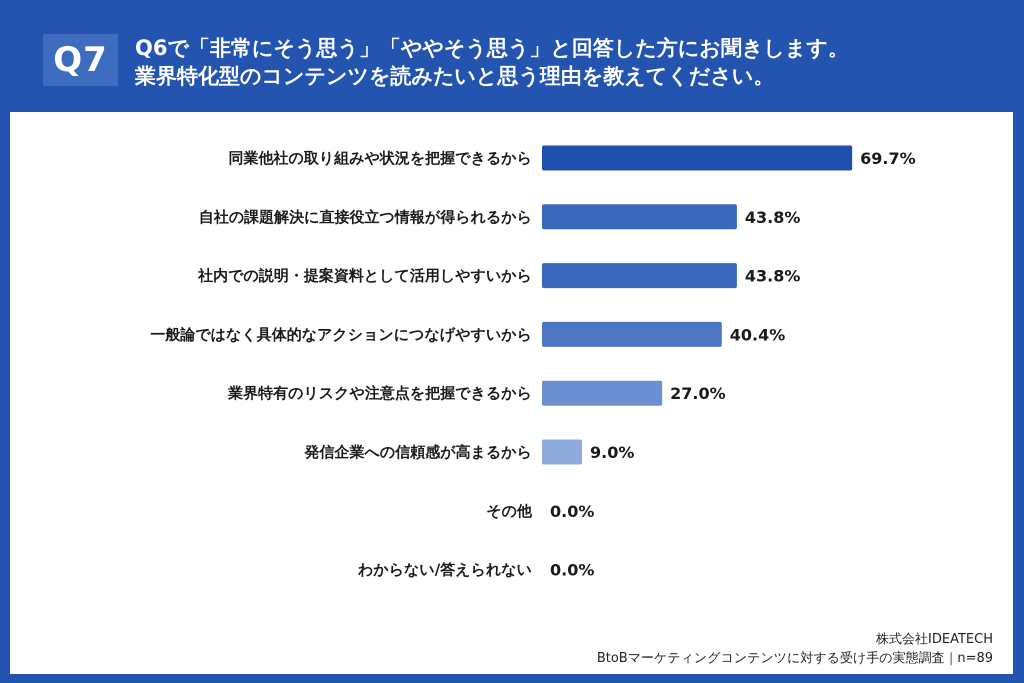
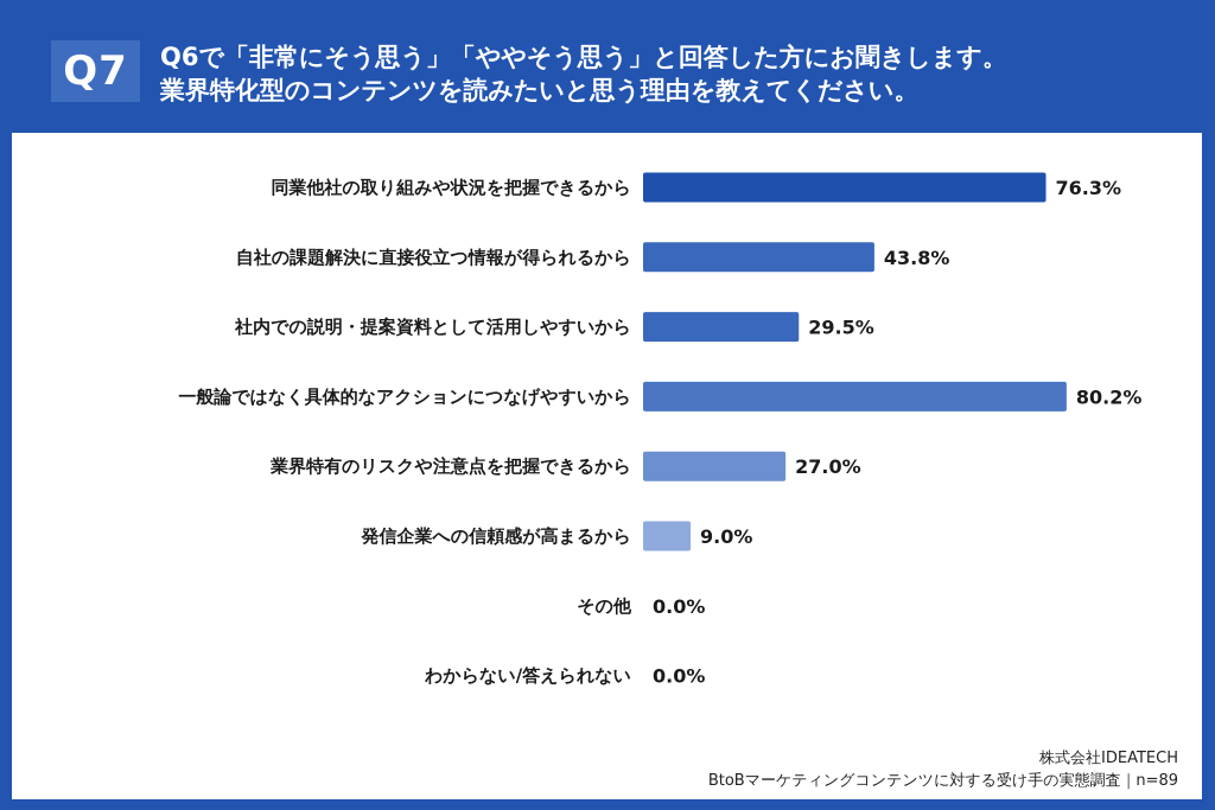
同業他社の取り組みや状況を把握できるから: 69.7% -> 76.3%
社内での説明・提案資料として活用しやすいから: 43.8% -> 29.5%
一般論ではなく具体的なアクションにつなげやすいから: 40.4% -> 80.2%
